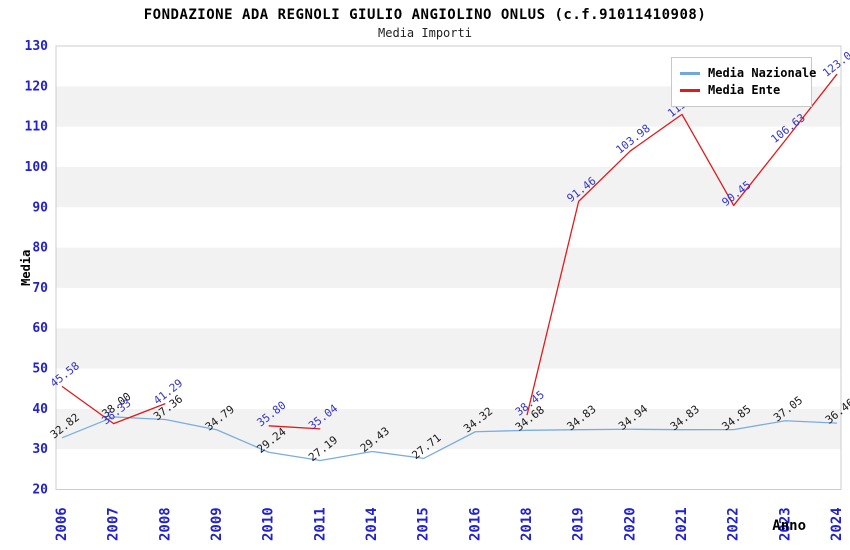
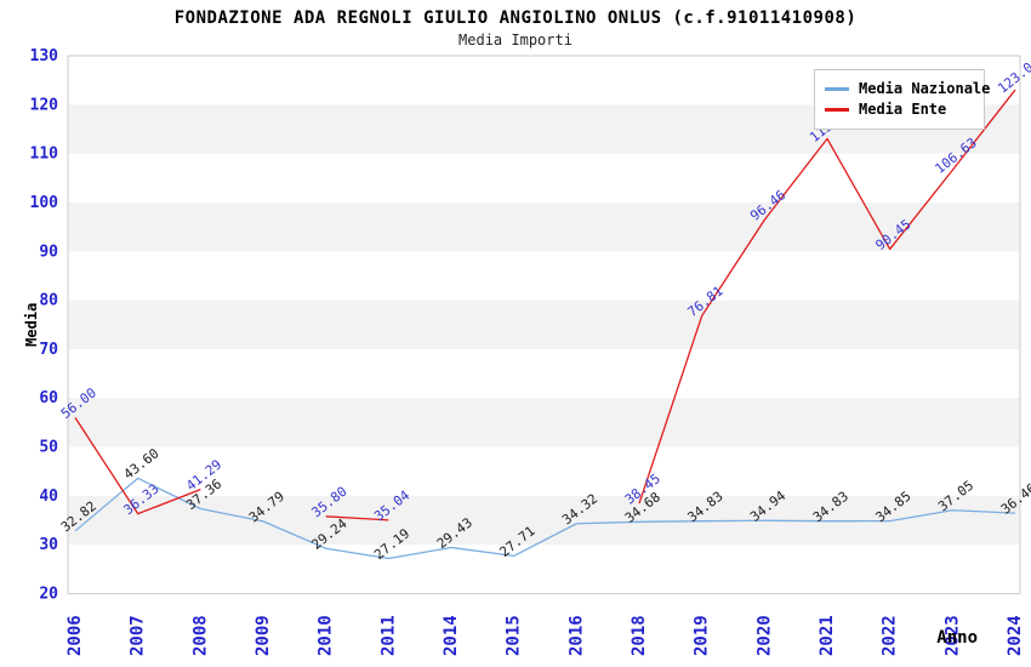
Media Ente/2006: 45.58 -> 56.00
Media Nazionale/2007: 38.00 -> 43.60
Media Ente/2019: 91.46 -> 76.81
Media Ente/2020: 103.98 -> 96.46
